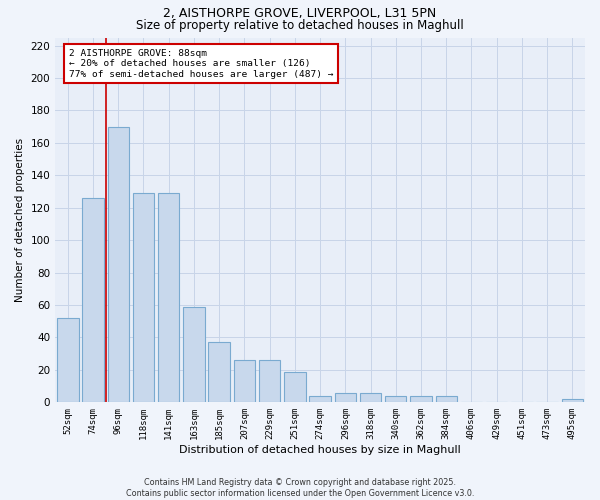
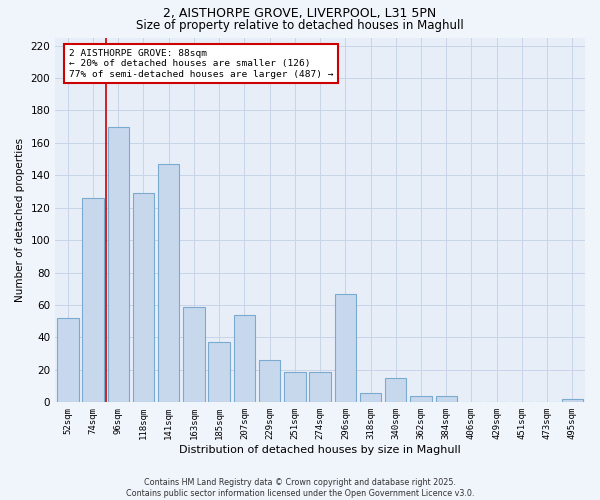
141sqm: 129 -> 147
207sqm: 26 -> 54
274sqm: 4 -> 19
296sqm: 6 -> 67
340sqm: 4 -> 15
